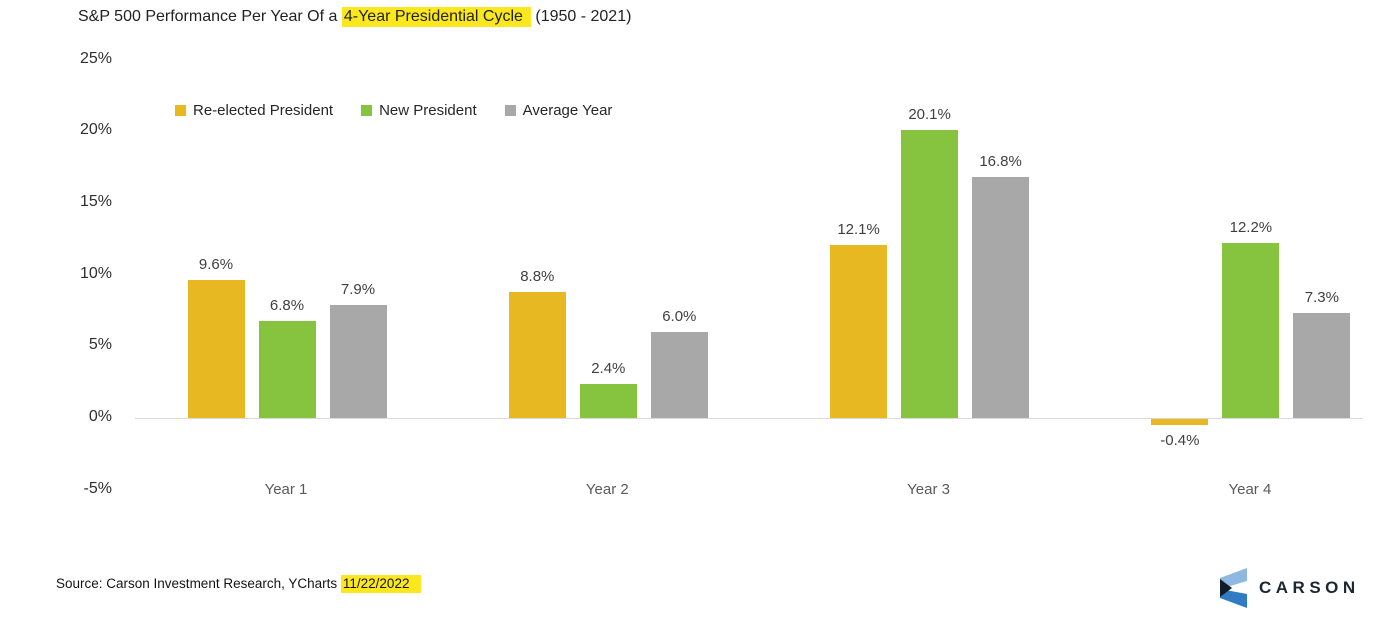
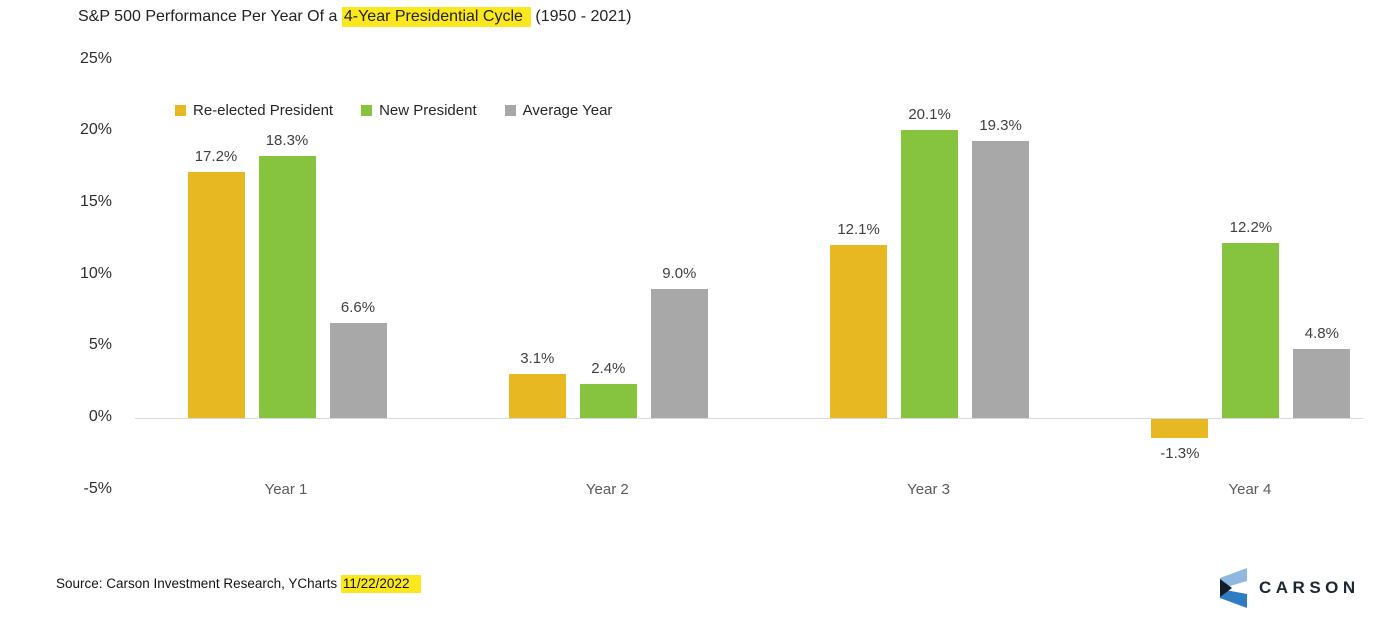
Re-elected President/Year 1: 9.6% -> 17.2%
New President/Year 1: 6.8% -> 18.3%
Average Year/Year 1: 7.9% -> 6.6%
Re-elected President/Year 2: 8.8% -> 3.1%
Average Year/Year 2: 6.0% -> 9.0%
Average Year/Year 3: 16.8% -> 19.3%
Re-elected President/Year 4: -0.4% -> -1.3%
Average Year/Year 4: 7.3% -> 4.8%
